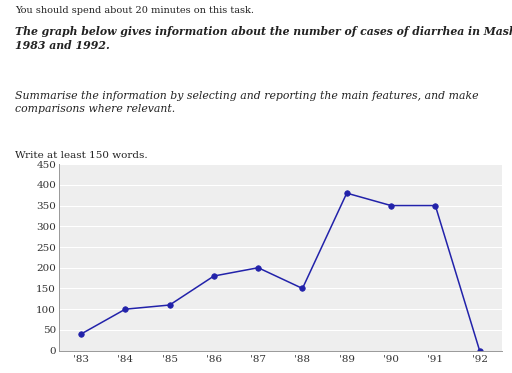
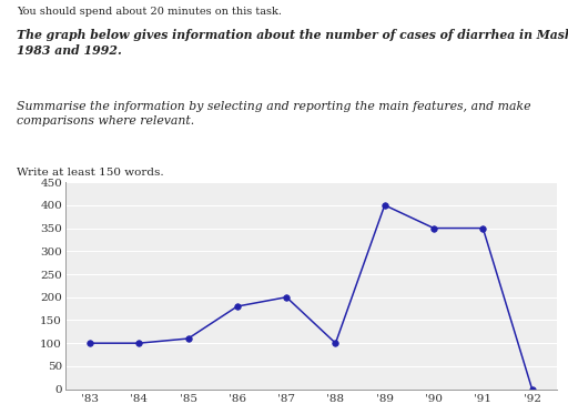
'83: 40 -> 100
'88: 150 -> 100
'89: 380 -> 400
